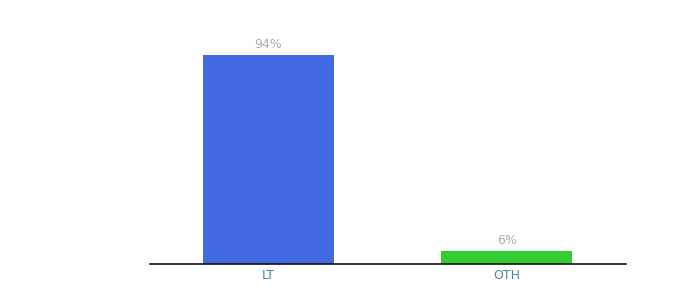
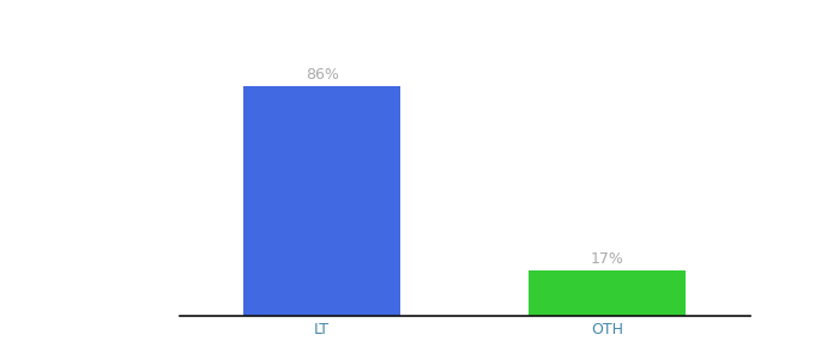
LT: 94% -> 86%
OTH: 6% -> 17%
